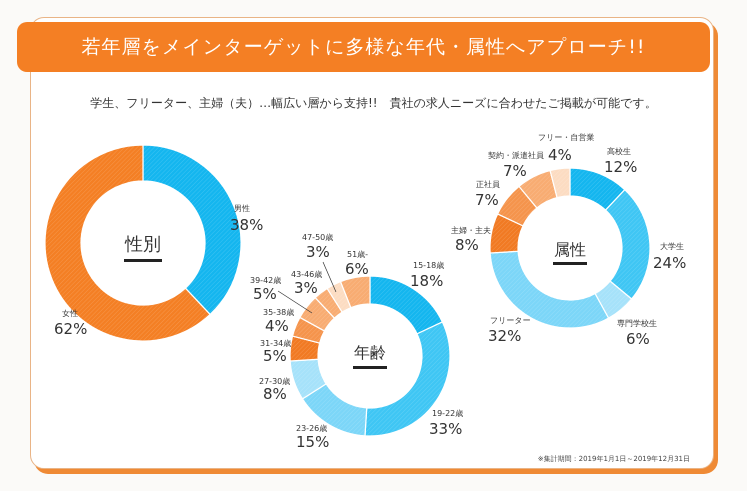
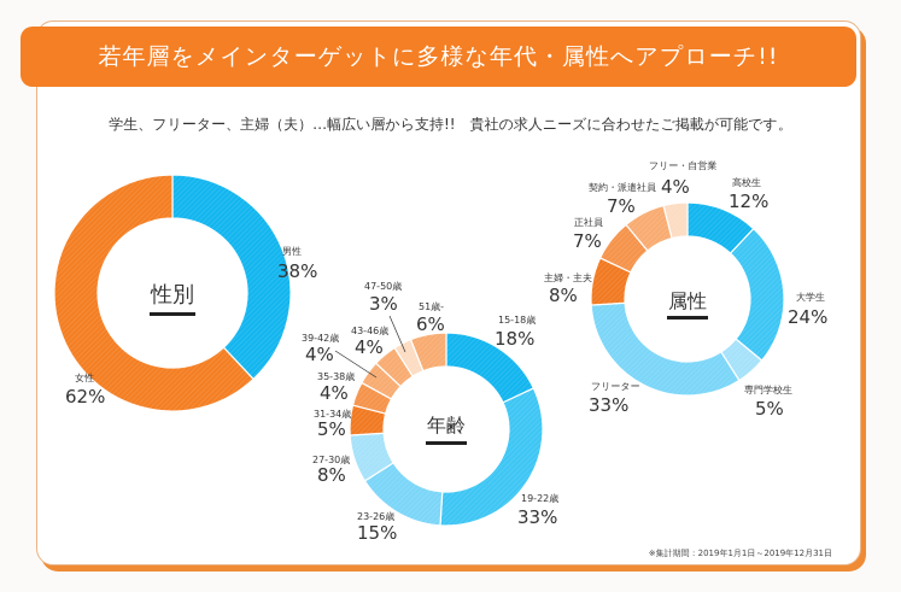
年齢/39-42歳: 5% -> 4%
年齢/43-46歳: 3% -> 4%
属性/専門学校生: 6% -> 5%
属性/フリーター: 32% -> 33%
